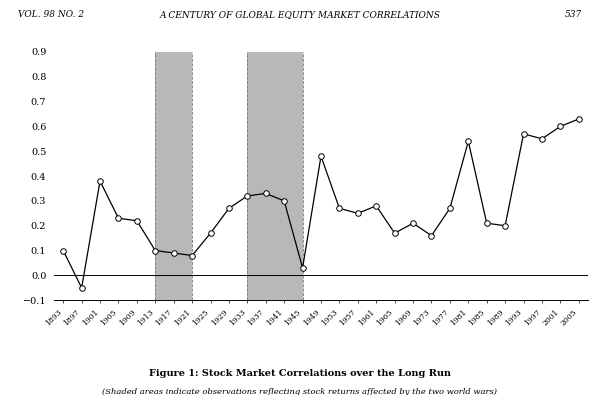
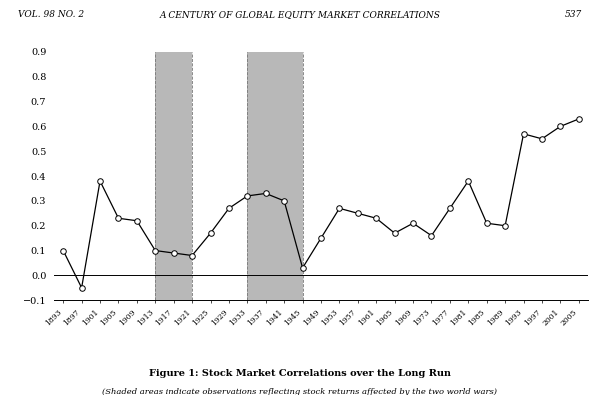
1949: 0.48 -> 0.15
1961: 0.28 -> 0.23
1981: 0.54 -> 0.38
